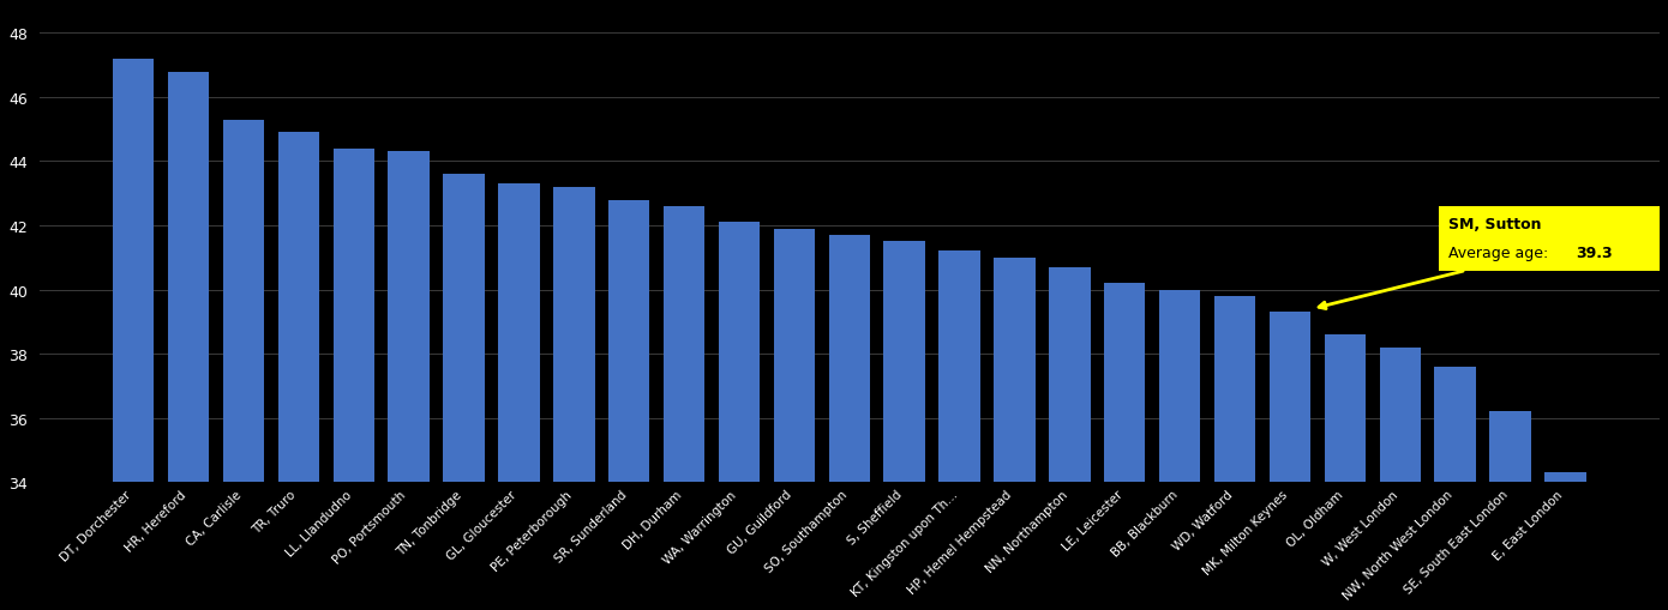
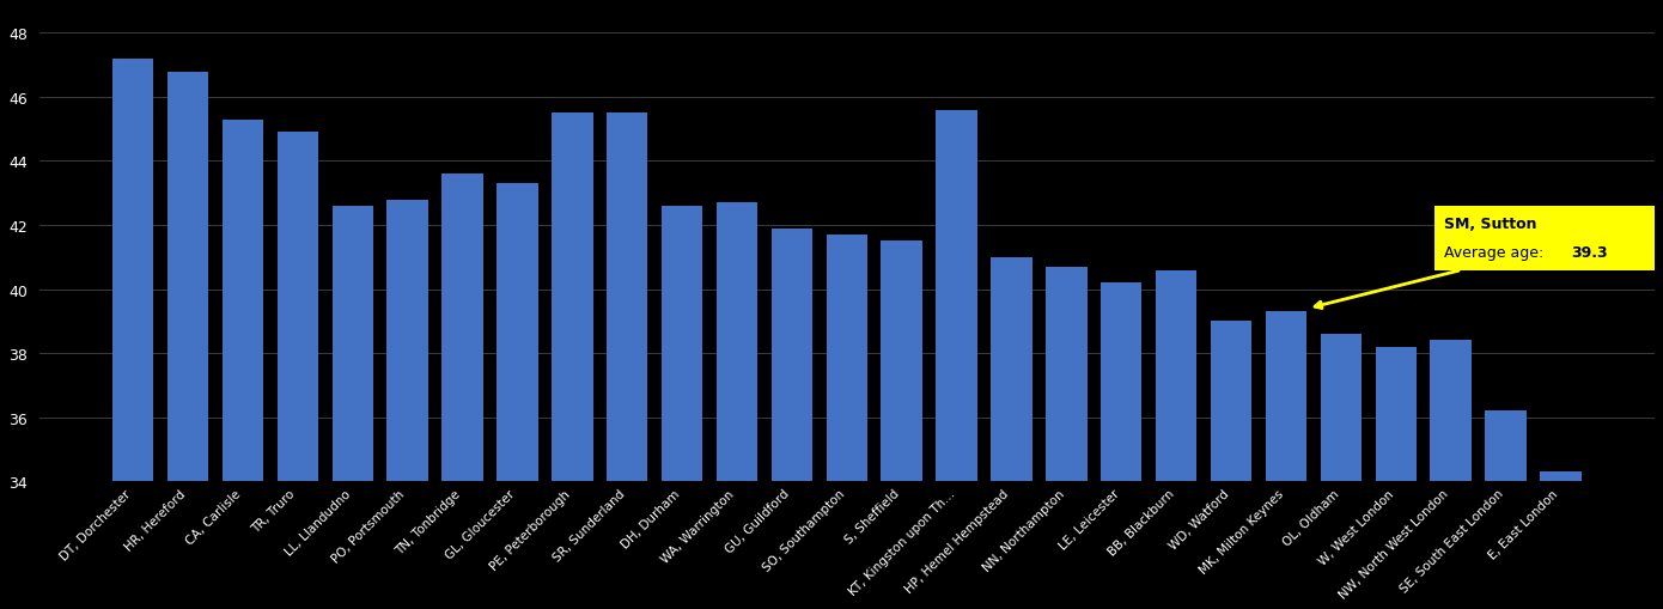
LL, Llandudno: 44.4 -> 42.6
PO, Portsmouth: 44.3 -> 42.8
PE, Peterborough: 43.2 -> 45.5
SR, Sunderland: 42.8 -> 45.5
WA, Warrington: 42.1 -> 42.7
KT, Kingston upon Th...: 41.2 -> 45.6
BB, Blackburn: 40.0 -> 40.6
WD, Watford: 39.8 -> 39.0
NW, North West London: 37.6 -> 38.4
